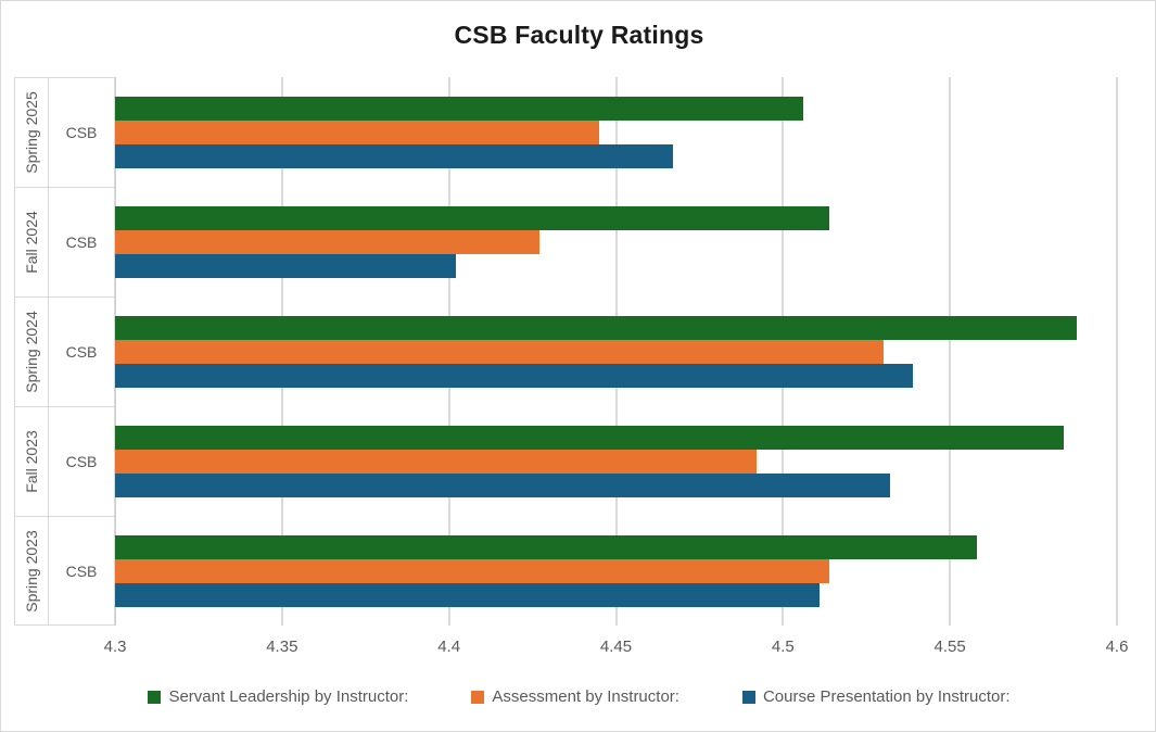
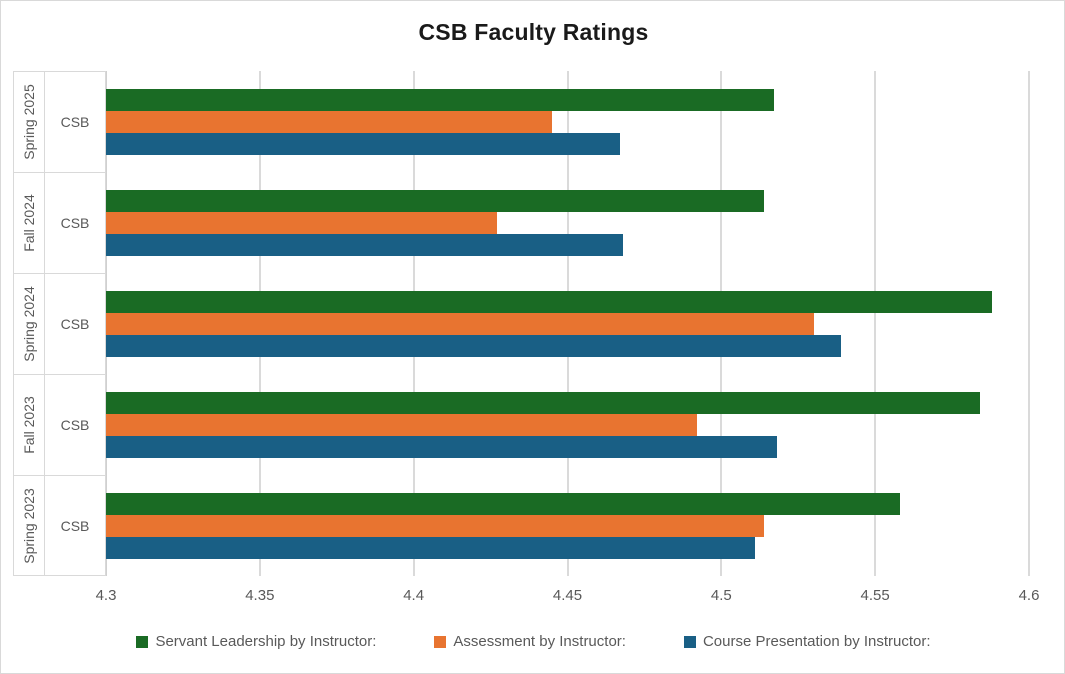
Servant Leadership by Instructor:/Spring 2025: 4.506 -> 4.517
Course Presentation by Instructor:/Fall 2024: 4.402 -> 4.468
Course Presentation by Instructor:/Fall 2023: 4.532 -> 4.518
